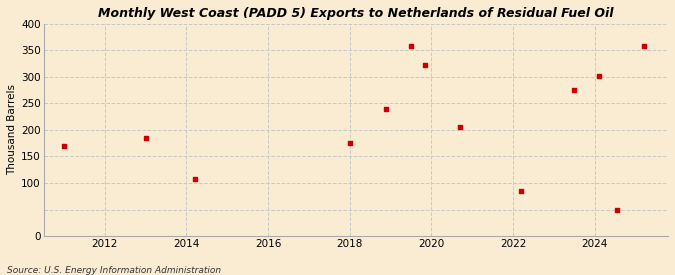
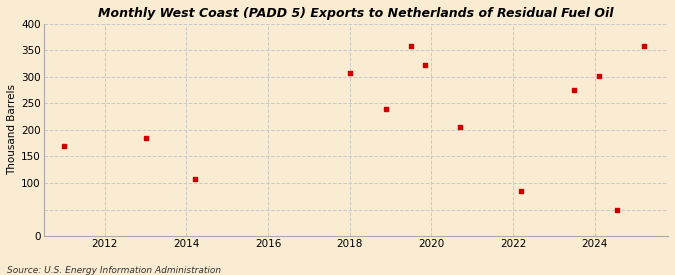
2018: 176 -> 308
